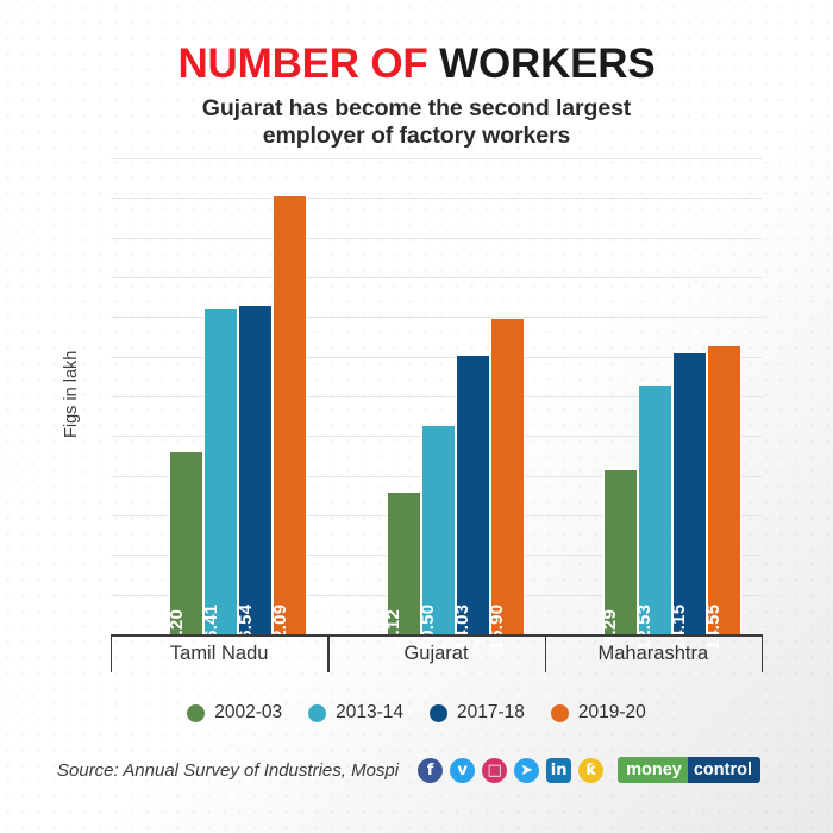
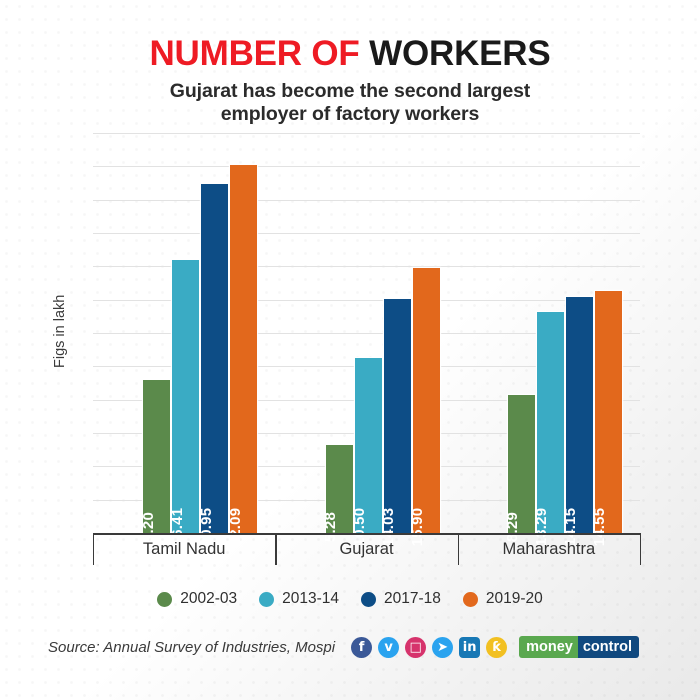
2017-18/Tamil Nadu: 16.54 -> 20.95
2002-03/Gujarat: 7.12 -> 5.28
2013-14/Maharashtra: 12.53 -> 13.29
